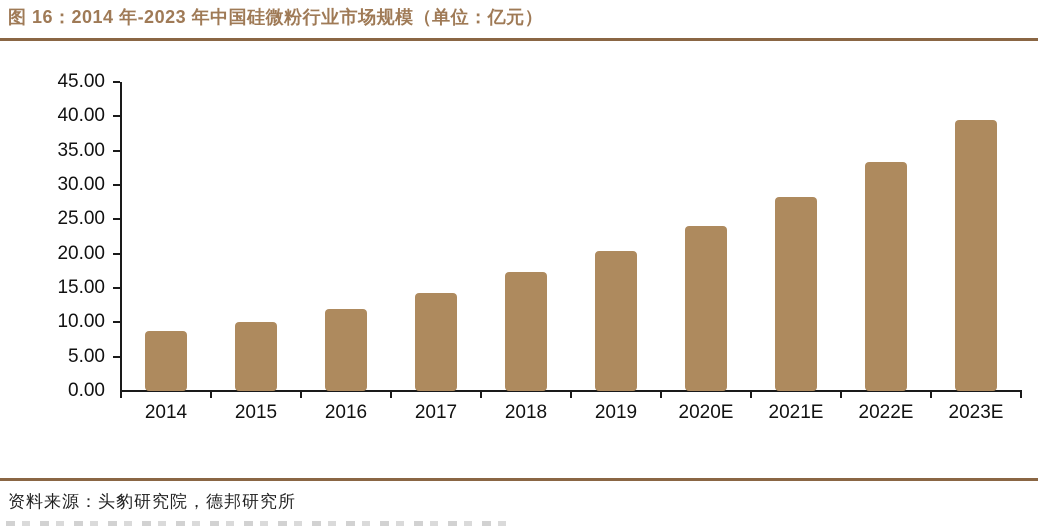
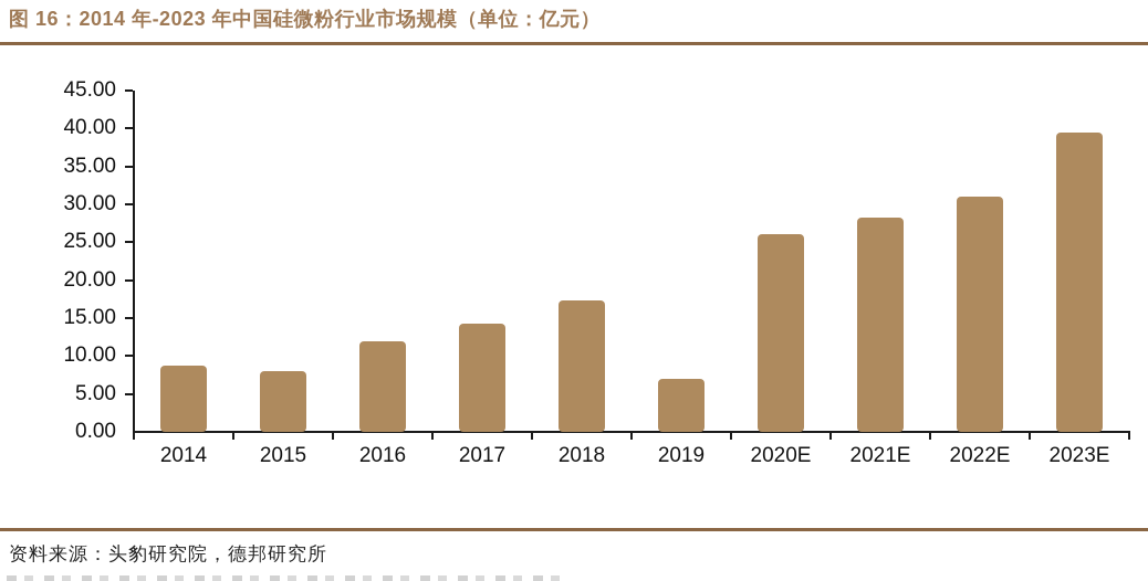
2015: 10 -> 8
2019: 20 -> 7
2020E: 24 -> 26
2022E: 33 -> 31
